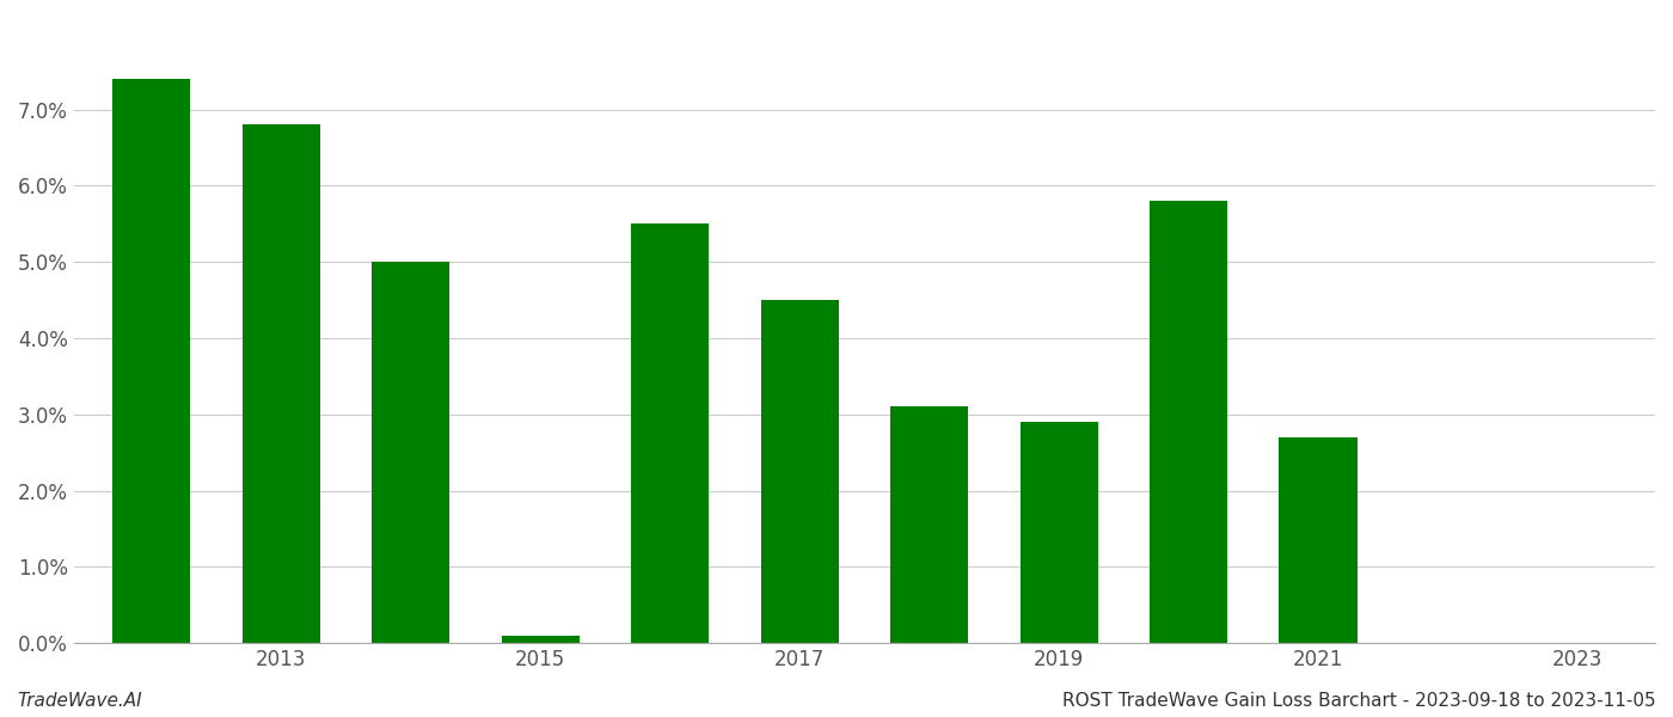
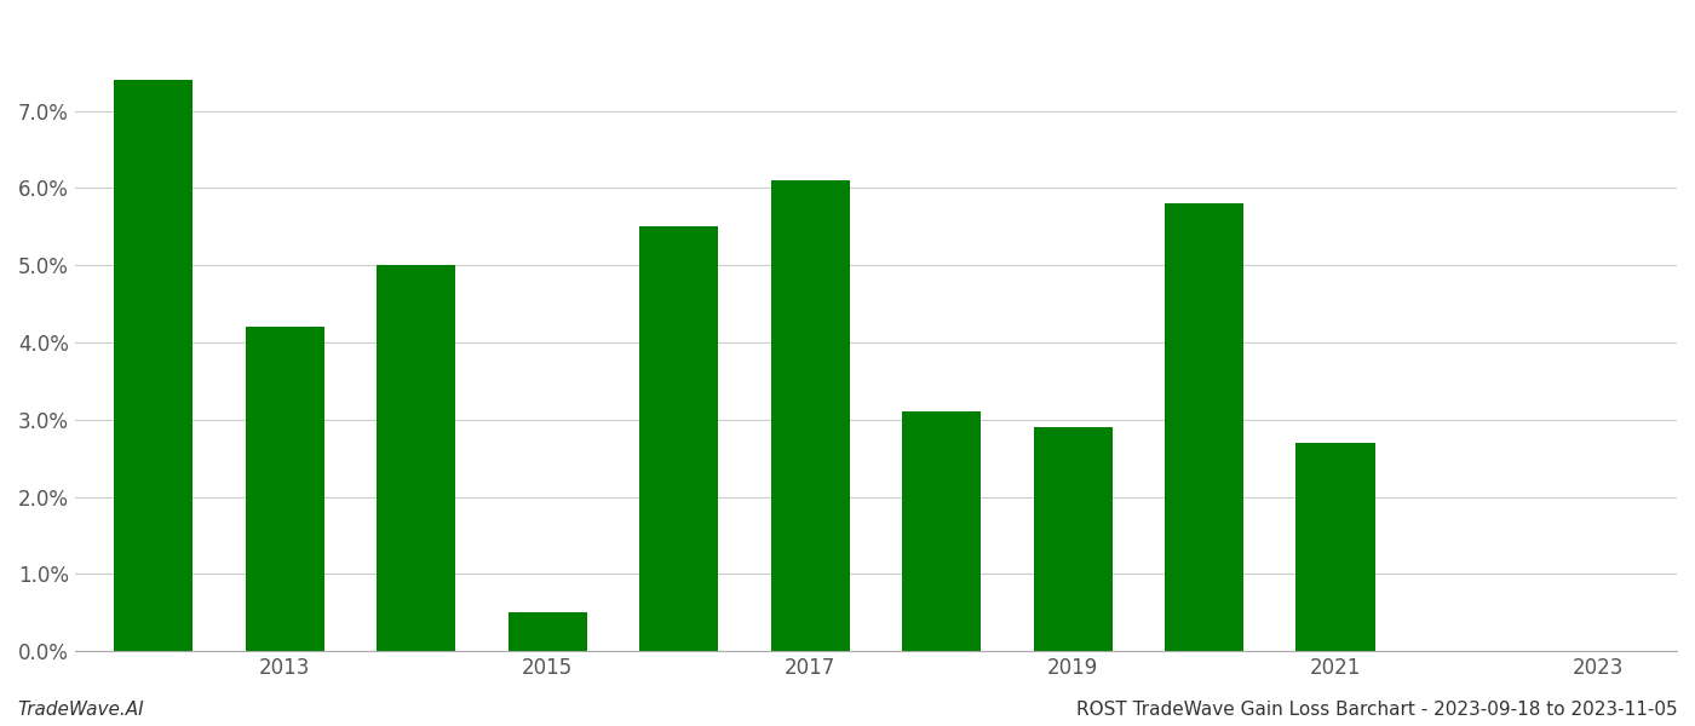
2013: 6.8% -> 4.2%
2015: 0.1% -> 0.5%
2017: 4.5% -> 6.1%
